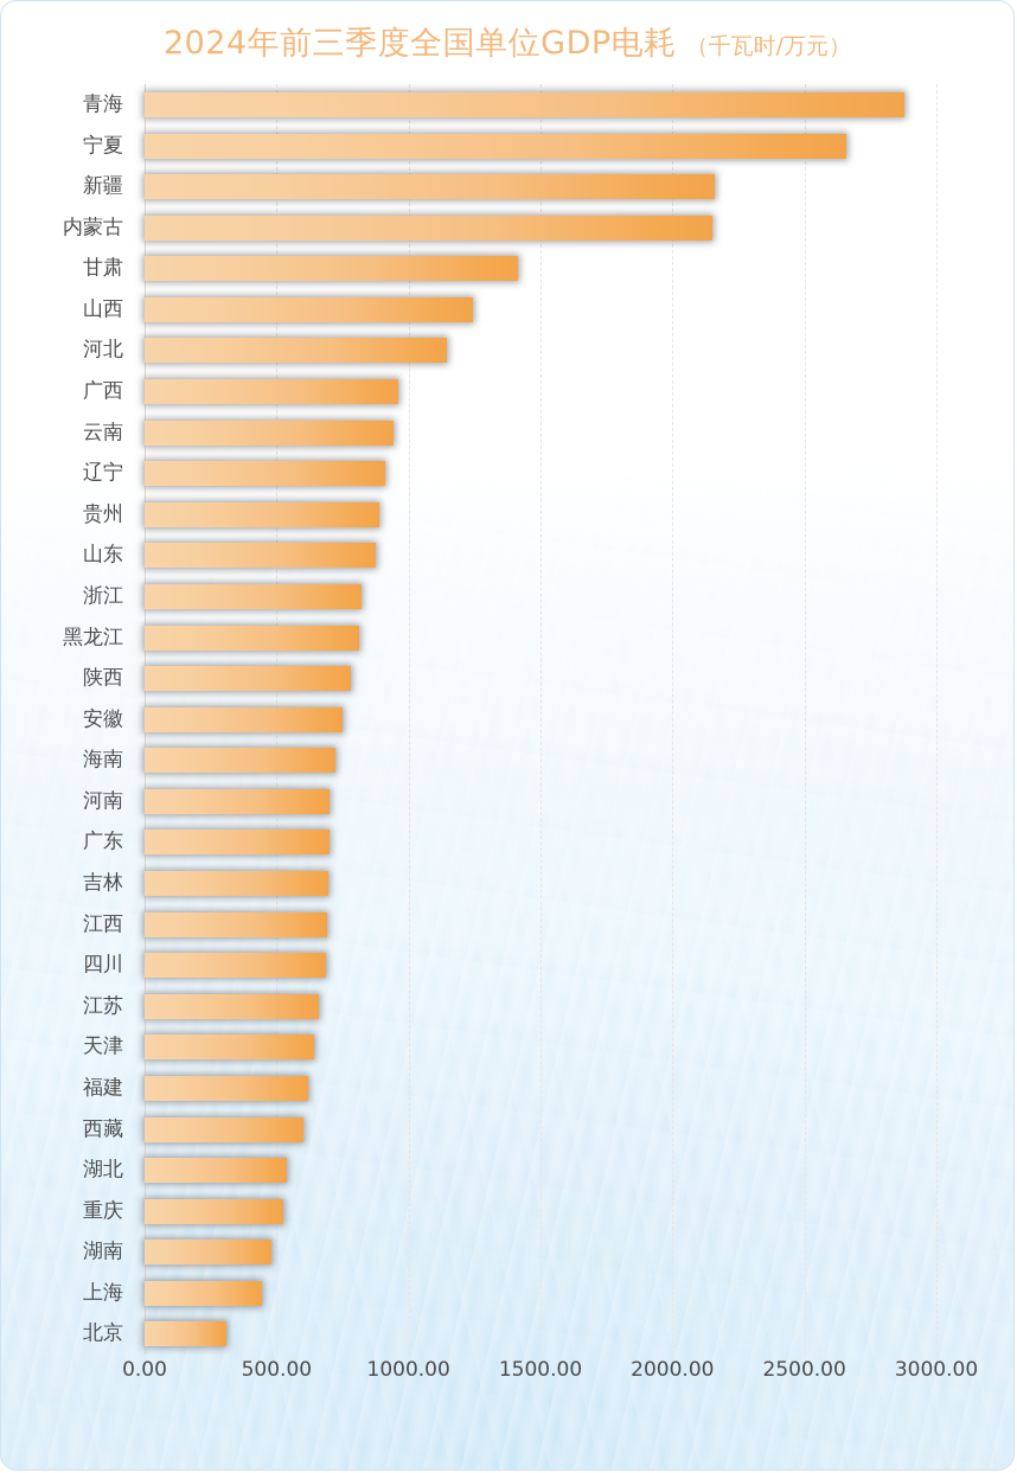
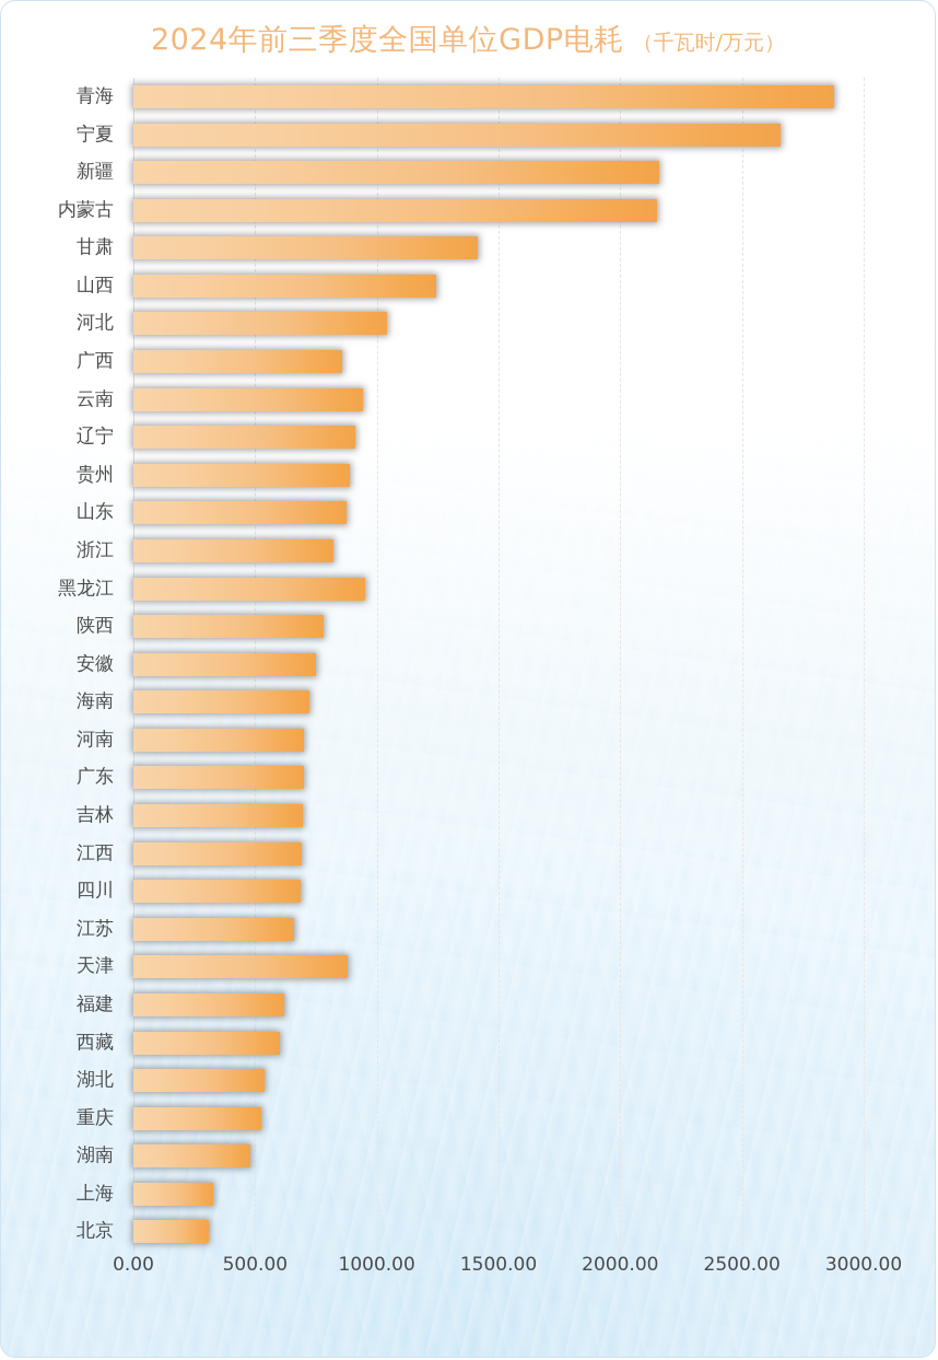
河北: 1140 -> 1040
广西: 960 -> 860
黑龙江: 820 -> 950
天津: 640 -> 880
上海: 450 -> 330
